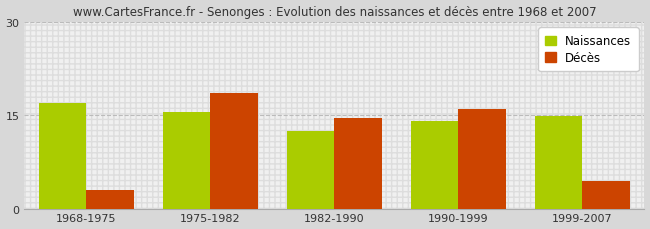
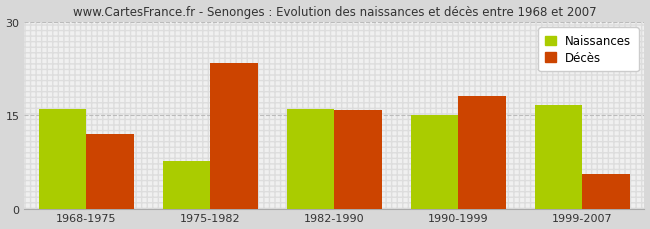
Naissances/1968-1975: 17.0 -> 16.0
Décès/1968-1975: 3.0 -> 12.0
Naissances/1975-1982: 15.5 -> 7.6
Décès/1975-1982: 18.5 -> 23.4
Naissances/1982-1990: 12.5 -> 16.0
Décès/1982-1990: 14.5 -> 15.8
Naissances/1990-1999: 14.0 -> 15.0
Décès/1990-1999: 16.0 -> 18.0
Naissances/1999-2007: 14.8 -> 16.6
Décès/1999-2007: 4.5 -> 5.6
